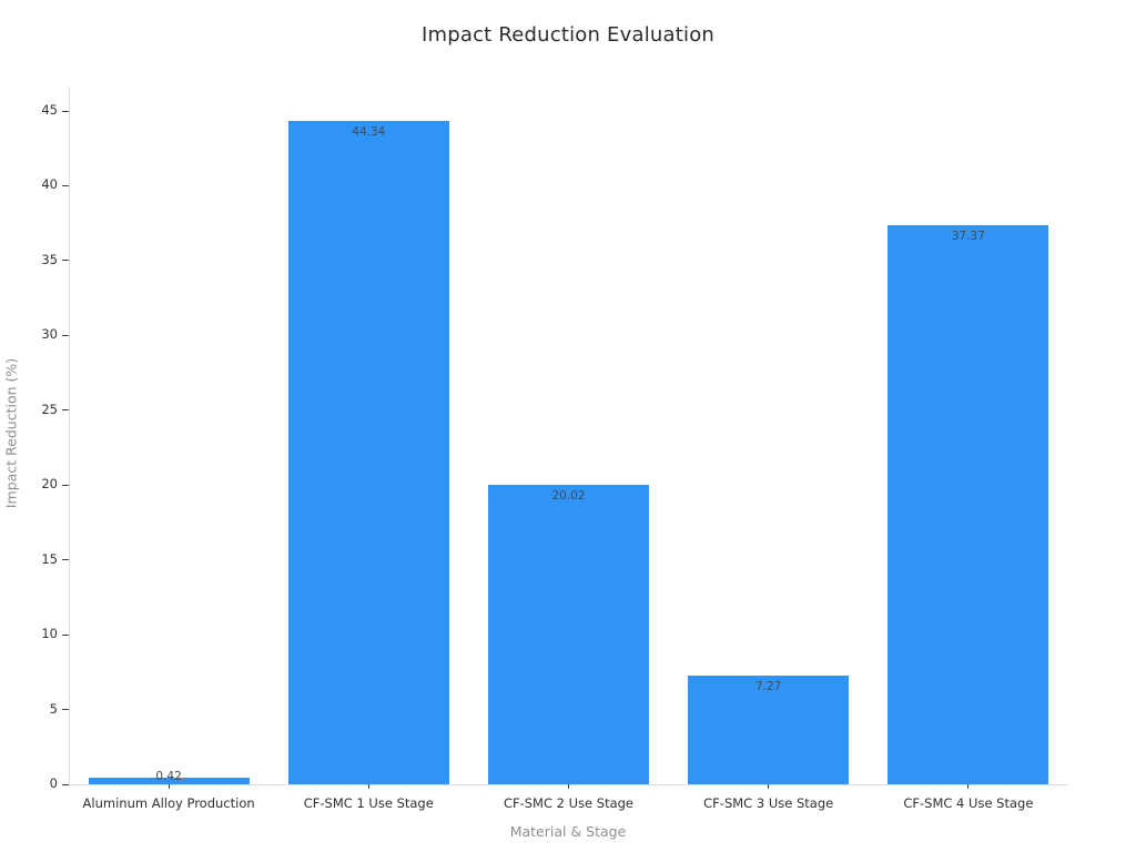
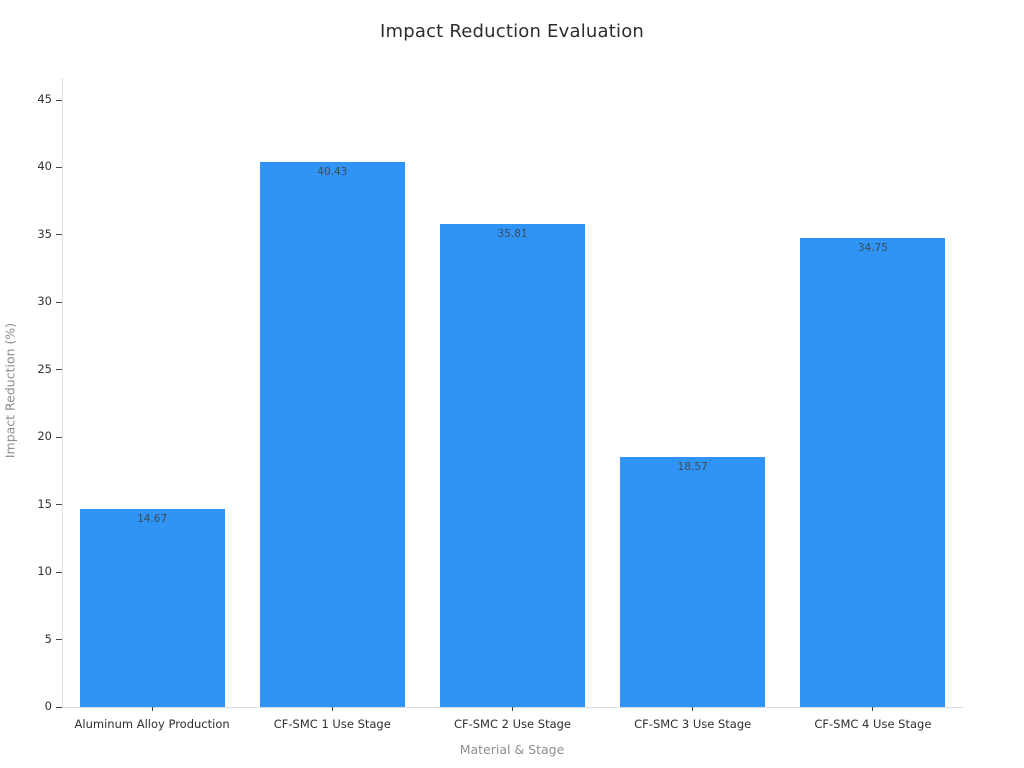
Aluminum Alloy Production: 0.42 -> 14.67
CF-SMC 1 Use Stage: 44.34 -> 40.43
CF-SMC 2 Use Stage: 20.02 -> 35.81
CF-SMC 3 Use Stage: 7.27 -> 18.57
CF-SMC 4 Use Stage: 37.37 -> 34.75
